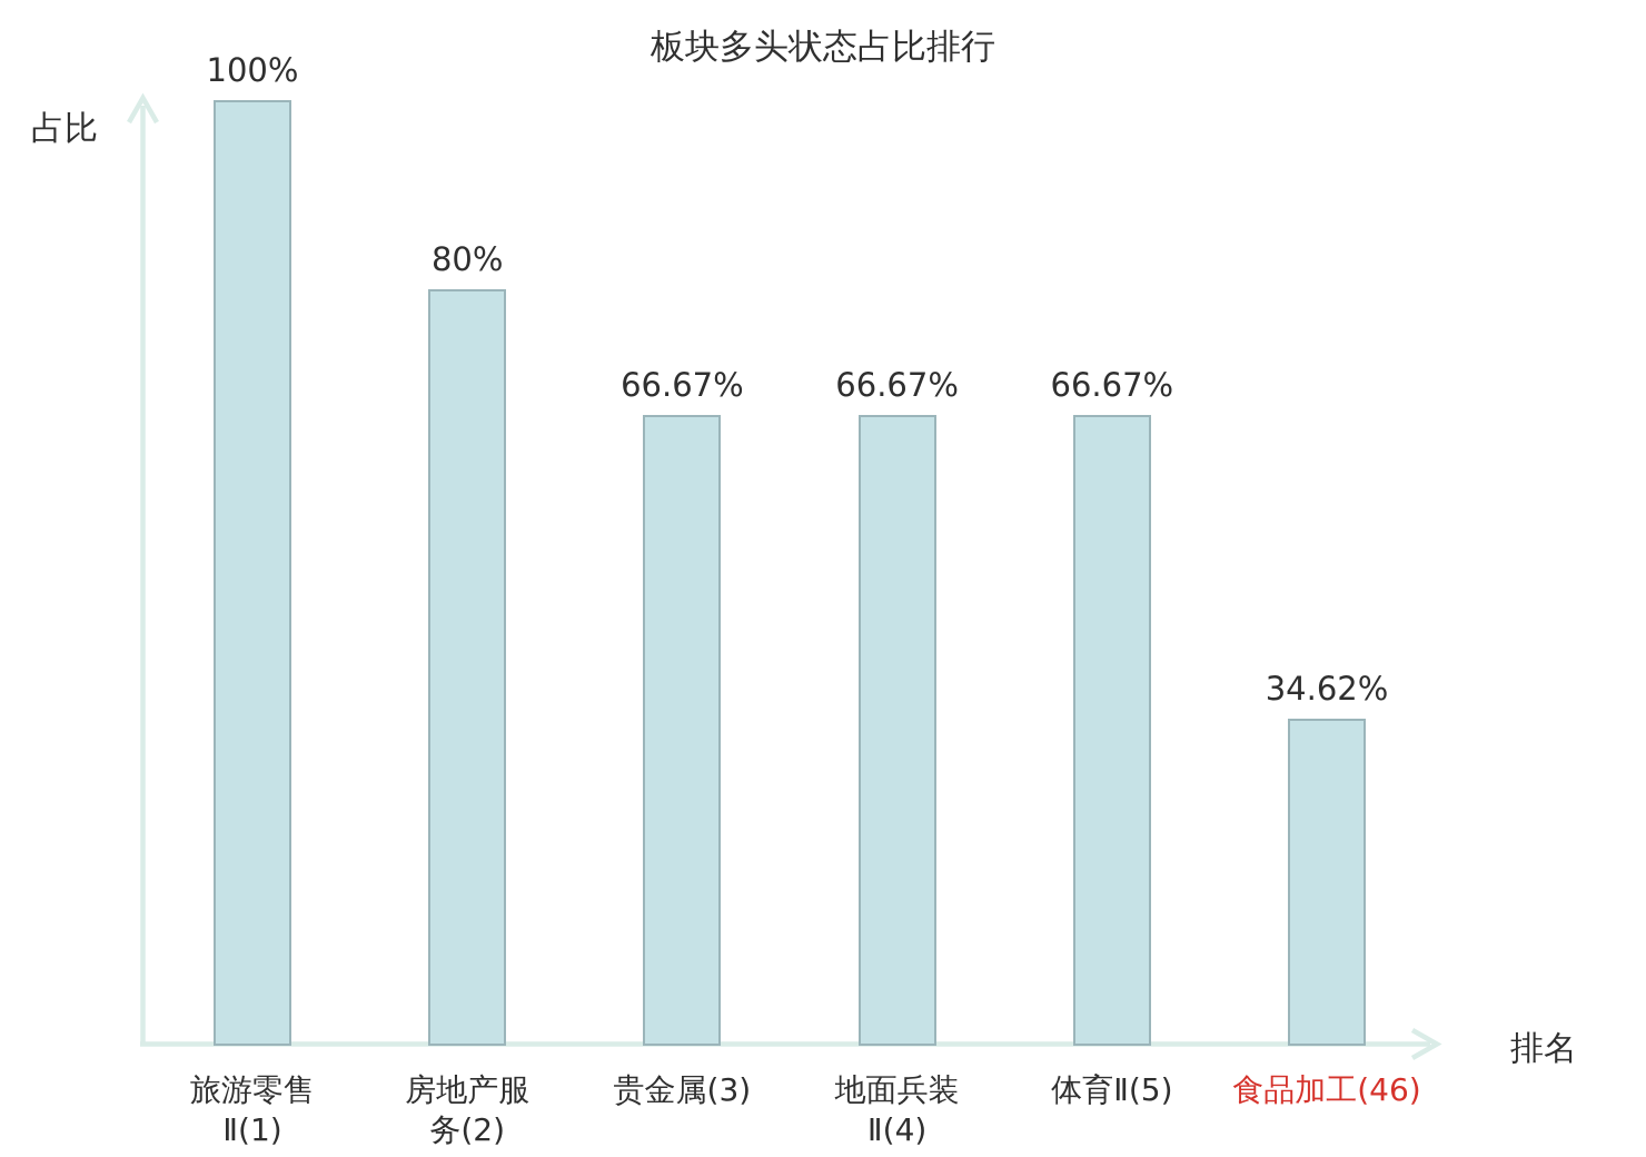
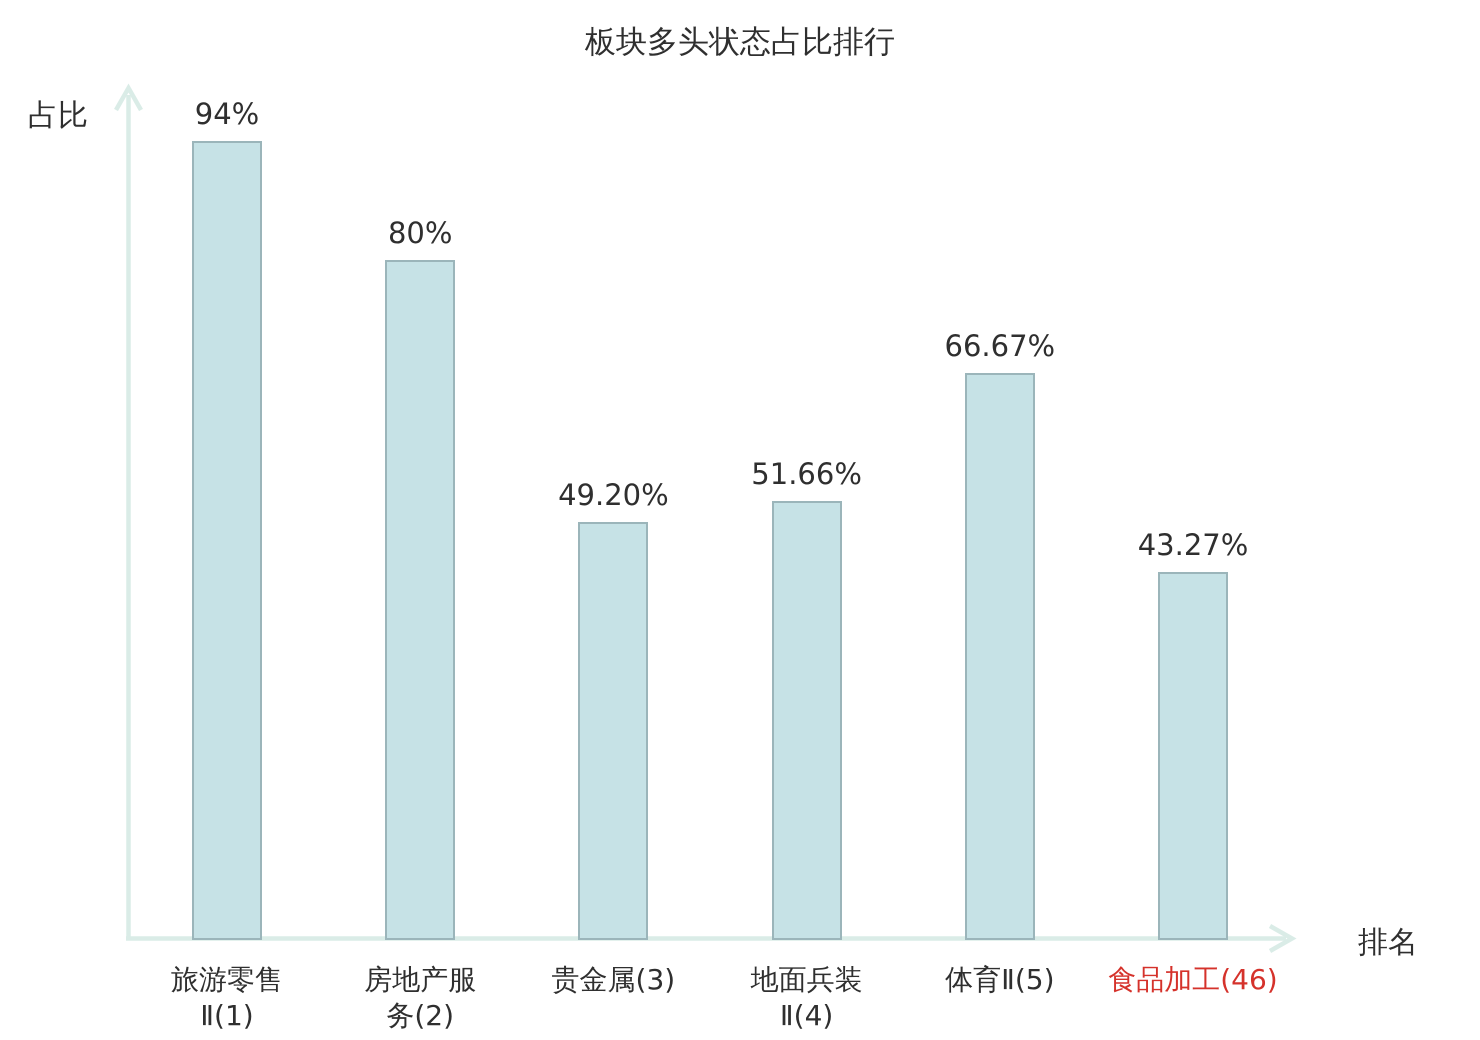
旅游零售 Ⅱ(1): 100% -> 94%
贵金属(3): 66.67% -> 49.20%
地面兵装 Ⅱ(4): 66.67% -> 51.66%
食品加工(46): 34.62% -> 43.27%
